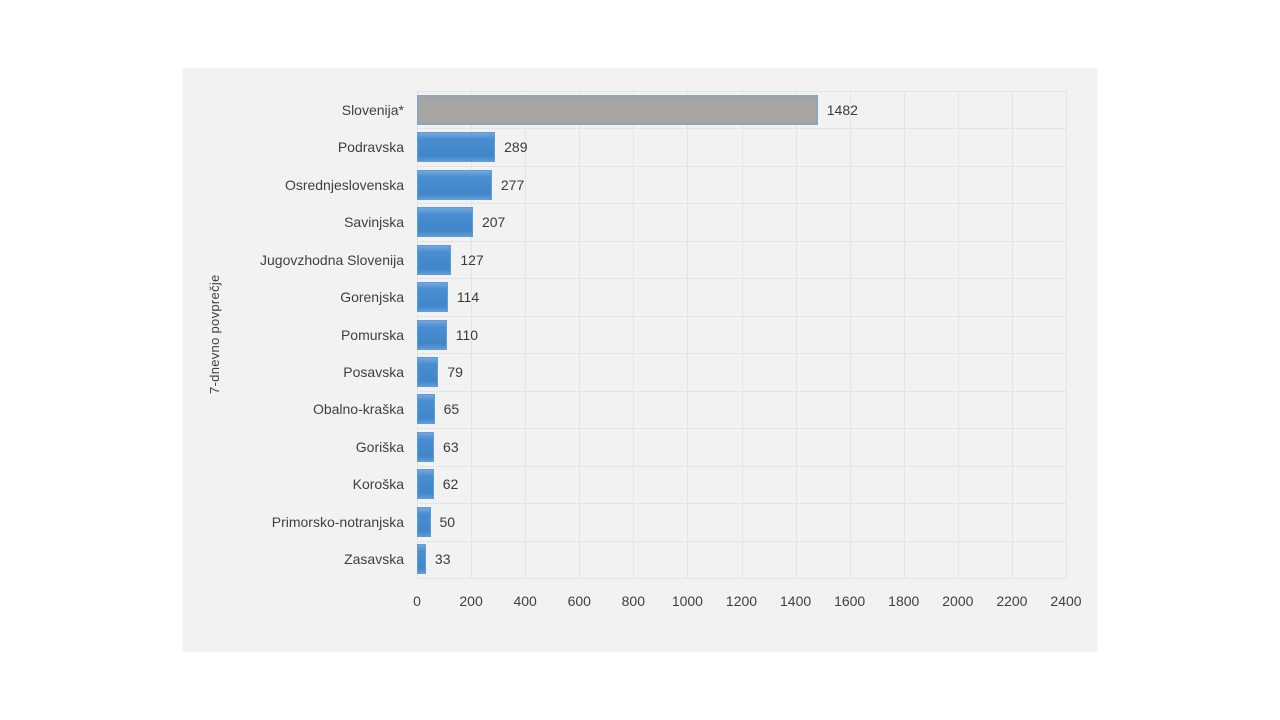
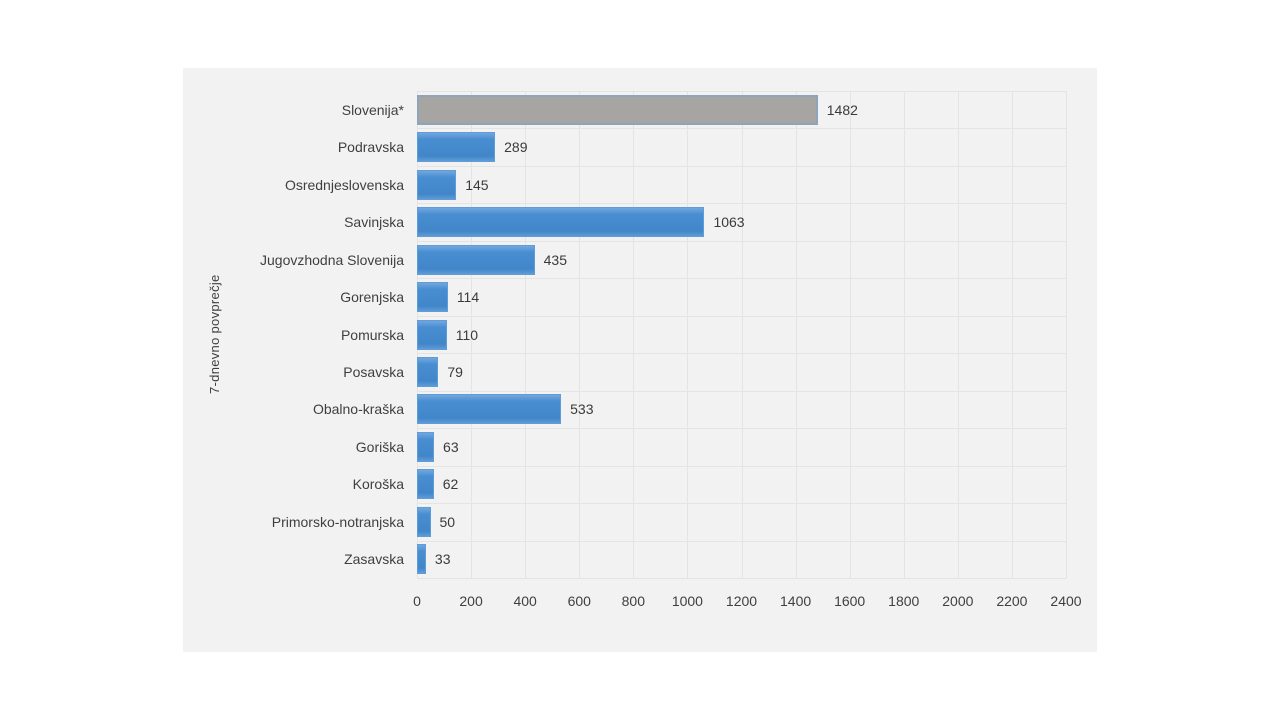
Osrednjeslovenska: 277 -> 145
Savinjska: 207 -> 1063
Jugovzhodna Slovenija: 127 -> 435
Obalno-kraška: 65 -> 533
